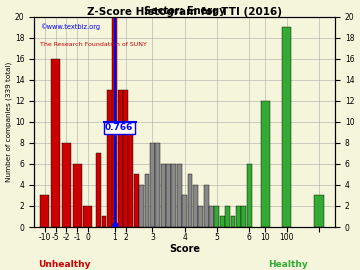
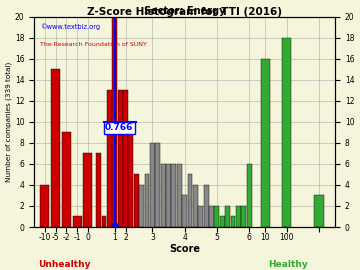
-10: 3 -> 4
-5: 16 -> 15
-2: 8 -> 9
-1: 6 -> 1
0: 2 -> 7
10: 12 -> 16
100: 19 -> 18
